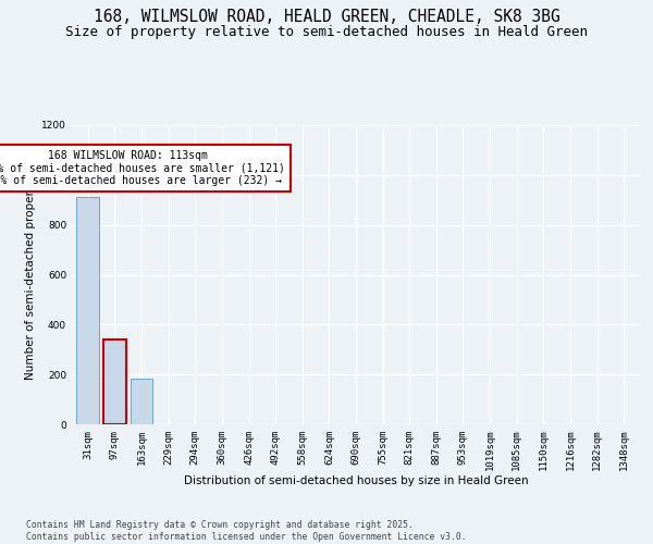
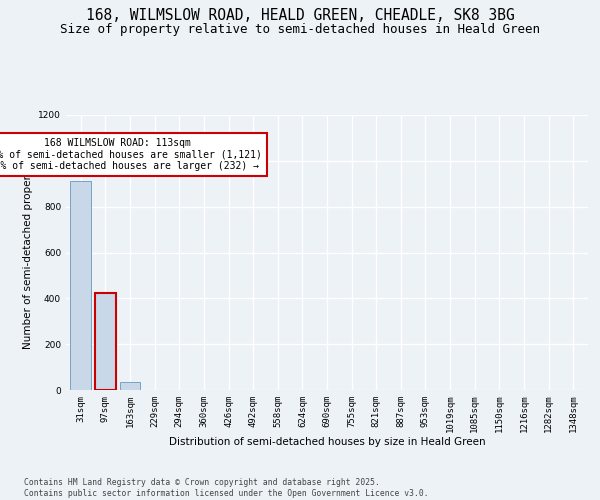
97sqm: 340 -> 425
163sqm: 185 -> 35
